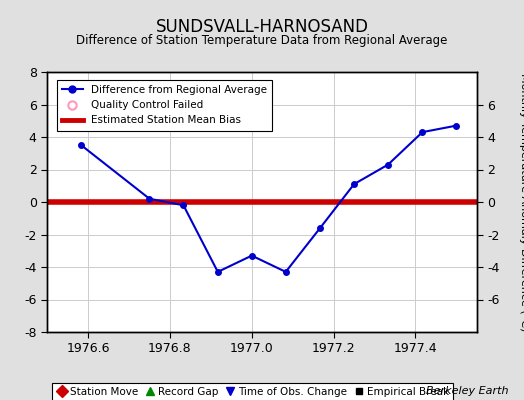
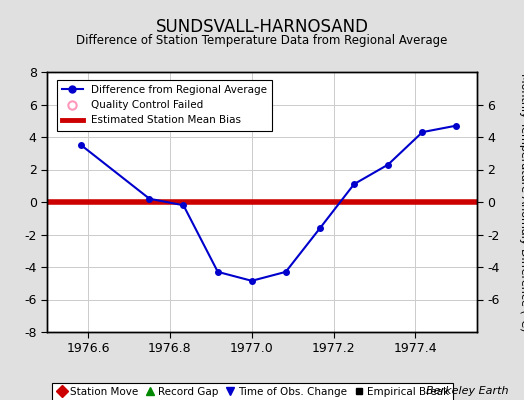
1977.0: -3.3 -> -4.8
